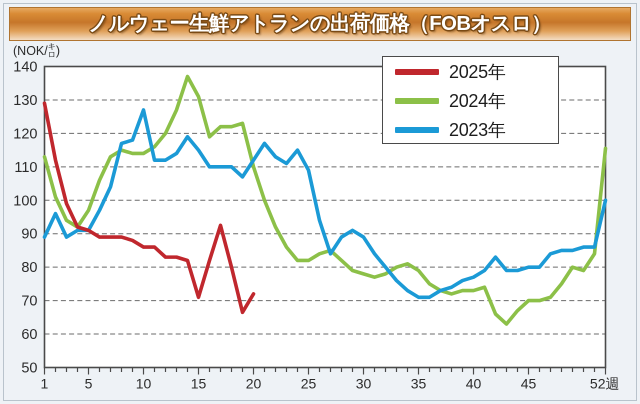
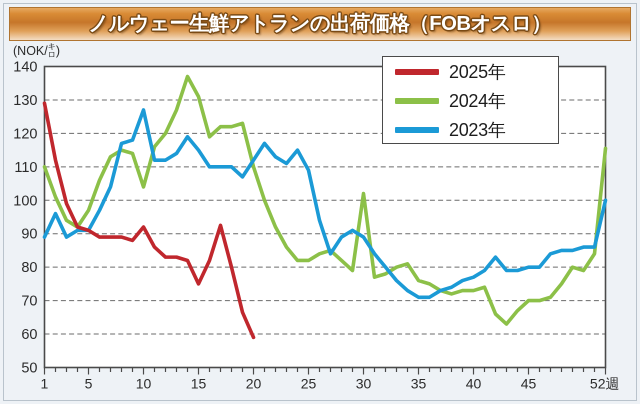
2024年/1: 113 -> 110
2025年/10: 86 -> 92
2024年/10: 114 -> 104
2025年/15: 71 -> 75
2025年/20: 72 -> 59
2024年/30: 78 -> 102
2024年/35: 79 -> 76
